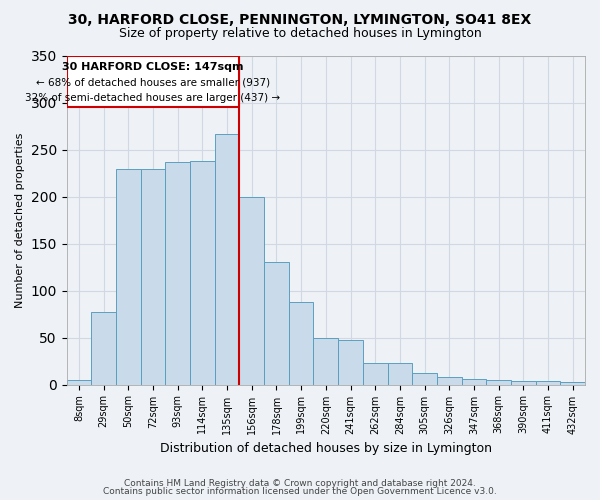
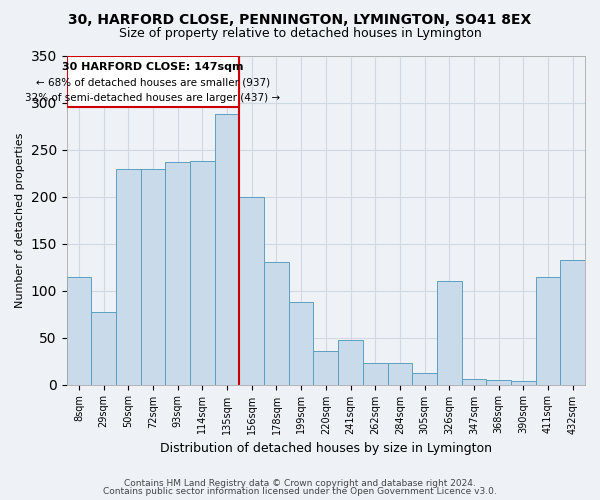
8sqm: 5 -> 114
135sqm: 266 -> 288
220sqm: 50 -> 36
326sqm: 8 -> 110
411sqm: 4 -> 114
432sqm: 3 -> 132
